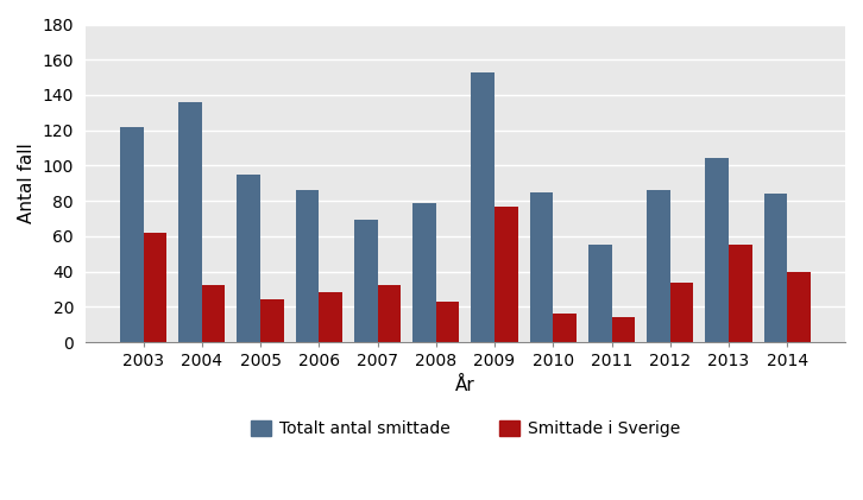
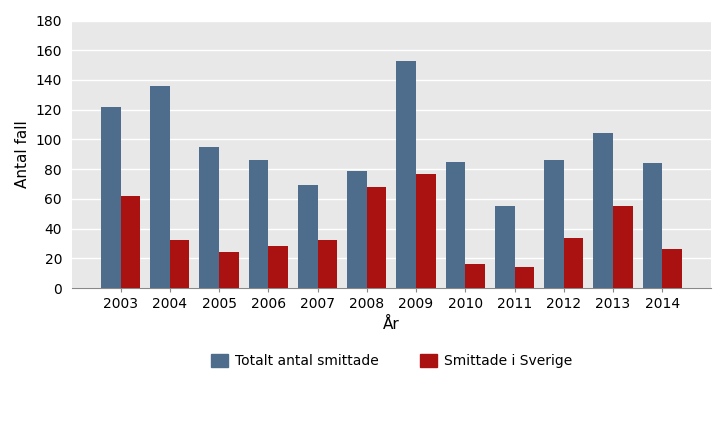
Smittade i Sverige/2008: 23 -> 68
Smittade i Sverige/2014: 40 -> 26
